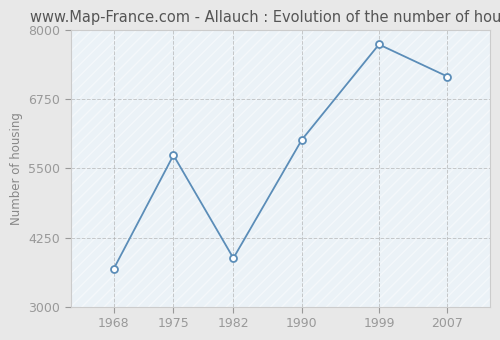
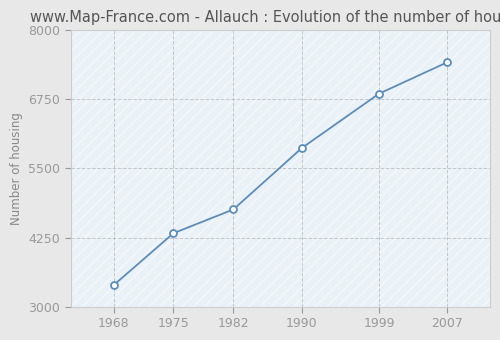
1968: 3680 -> 3390
1975: 5740 -> 4330
1982: 3880 -> 4760
1990: 6020 -> 5870
1999: 7740 -> 6850
2007: 7160 -> 7420
